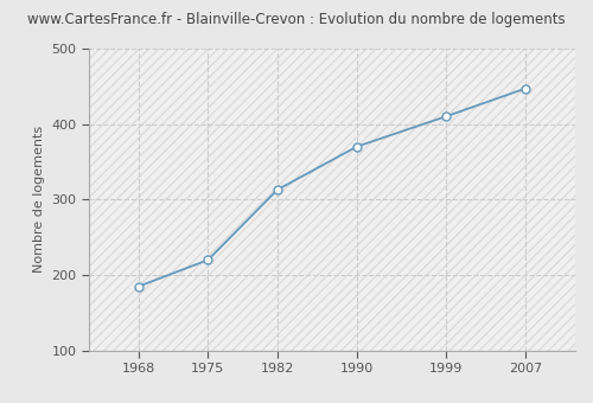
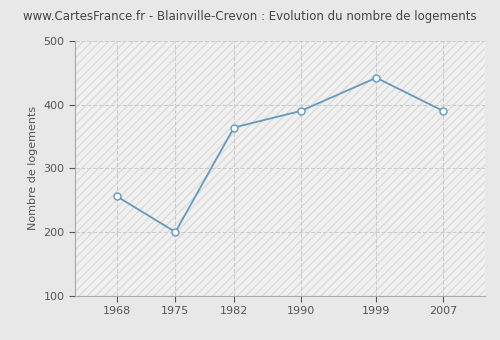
1968: 185 -> 256
1975: 220 -> 200
1982: 313 -> 364
1990: 370 -> 390
1999: 410 -> 442
2007: 447 -> 390
